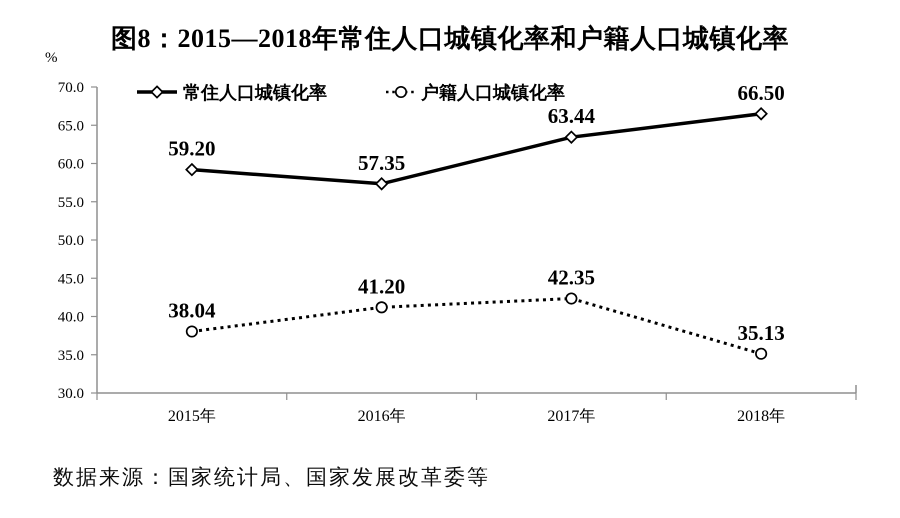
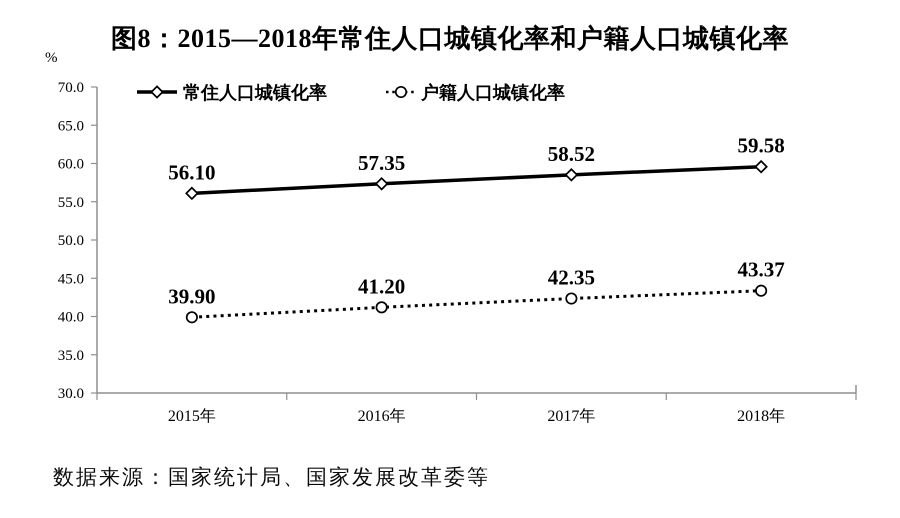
常住人口城镇化率/2015年: 59.20 -> 56.10
户籍人口城镇化率/2015年: 38.04 -> 39.90
常住人口城镇化率/2017年: 63.44 -> 58.52
常住人口城镇化率/2018年: 66.50 -> 59.58
户籍人口城镇化率/2018年: 35.13 -> 43.37
